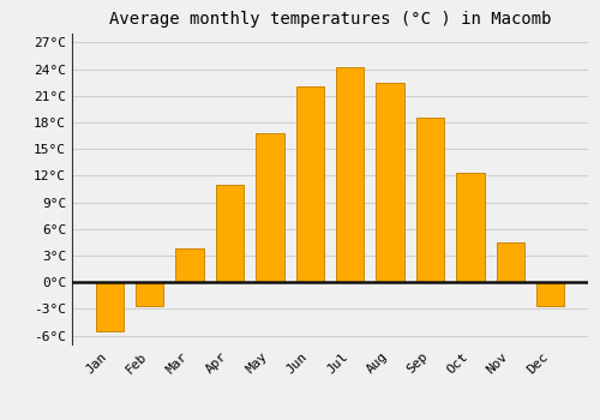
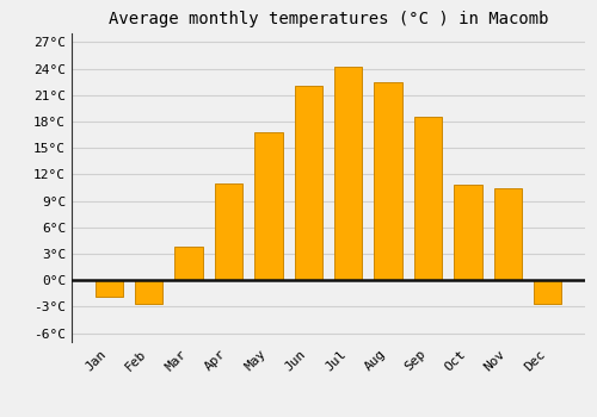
Jan: -5.5°C -> -1.8°C
Oct: 12.3°C -> 10.8°C
Nov: 4.5°C -> 10.4°C
